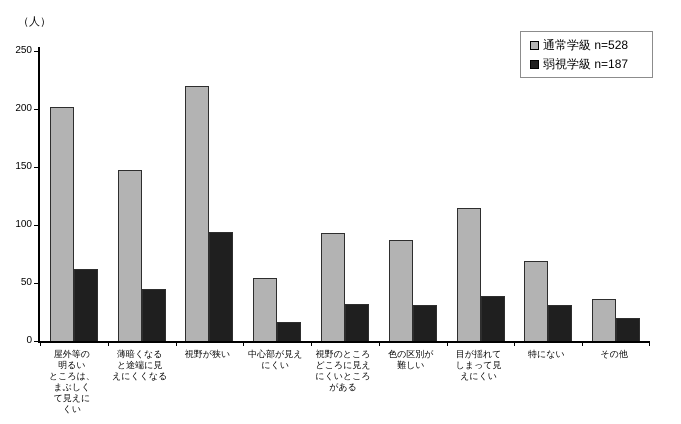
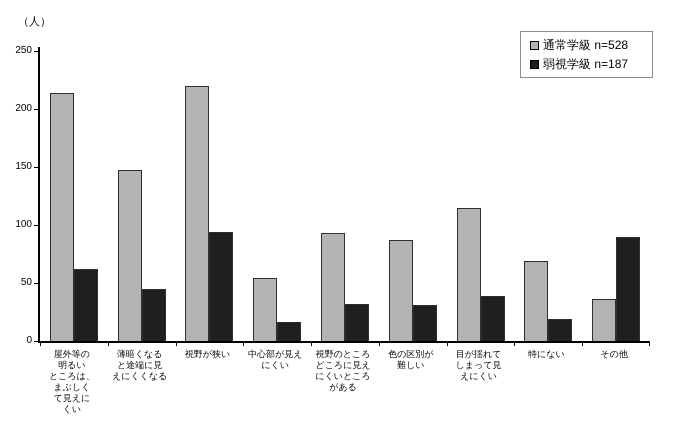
通常学級 n=528/屋外等の 明るい ところは、 まぶしく て見えに くい: 202 -> 214
弱視学級 n=187/特にない: 31 -> 19
弱視学級 n=187/その他: 20 -> 90
